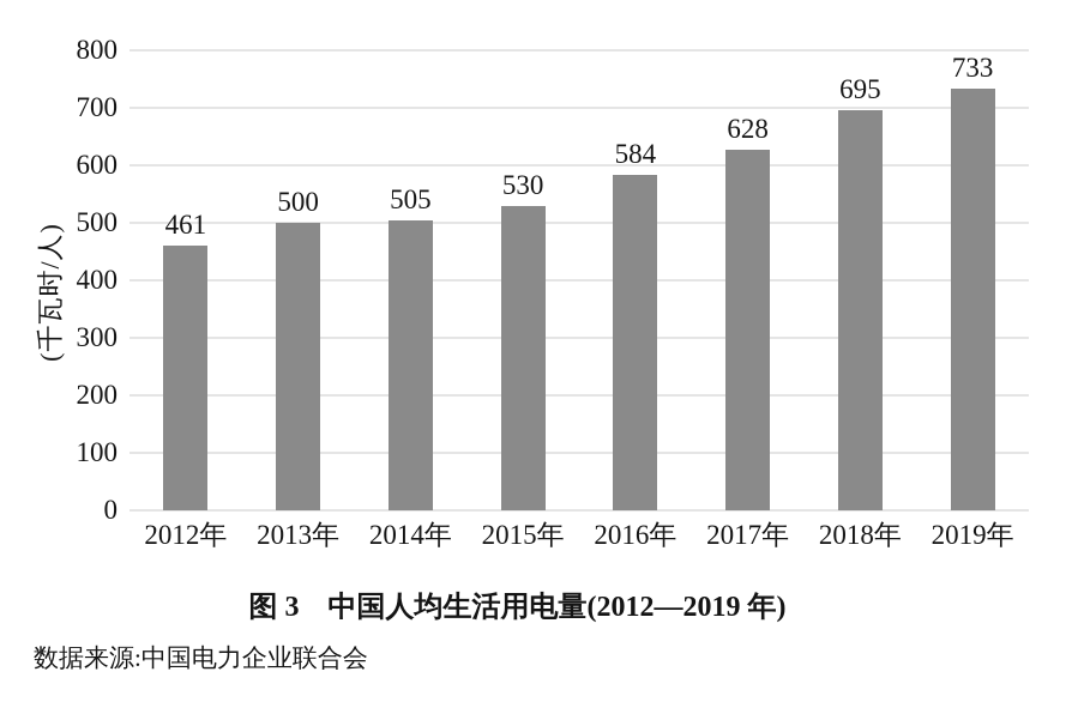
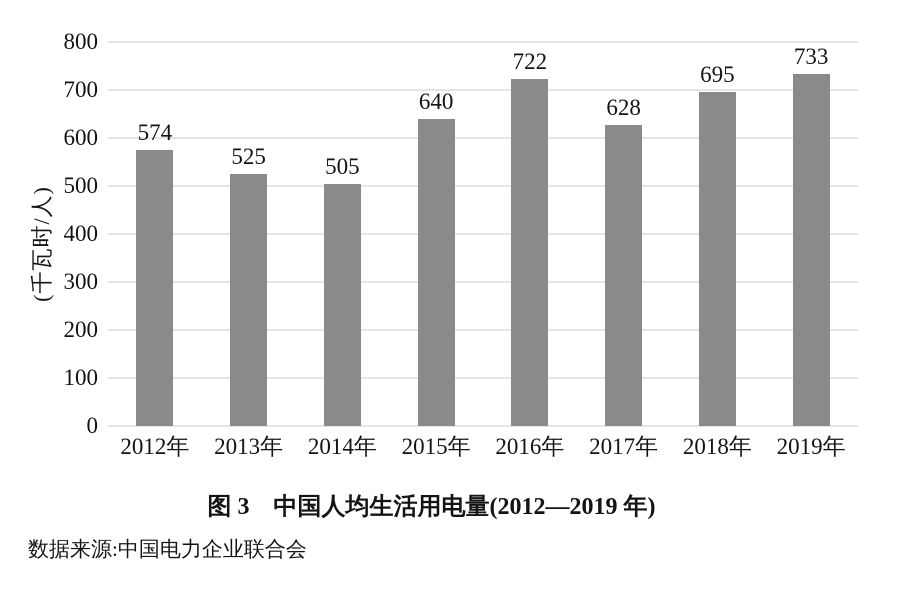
2012年: 461 -> 574
2013年: 500 -> 525
2015年: 530 -> 640
2016年: 584 -> 722
